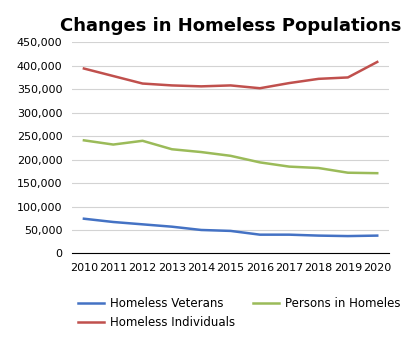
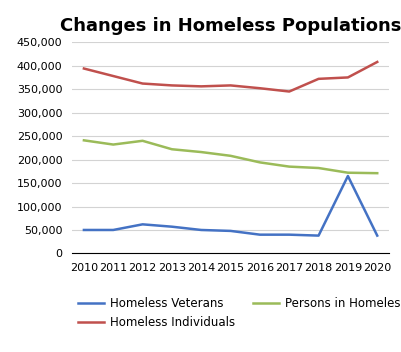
Homeless Veterans/2010: 74,000 -> 50,000
Homeless Veterans/2011: 67,000 -> 50,000
Homeless Individuals/2017: 363,000 -> 345,000
Homeless Veterans/2019: 37,000 -> 165,000
